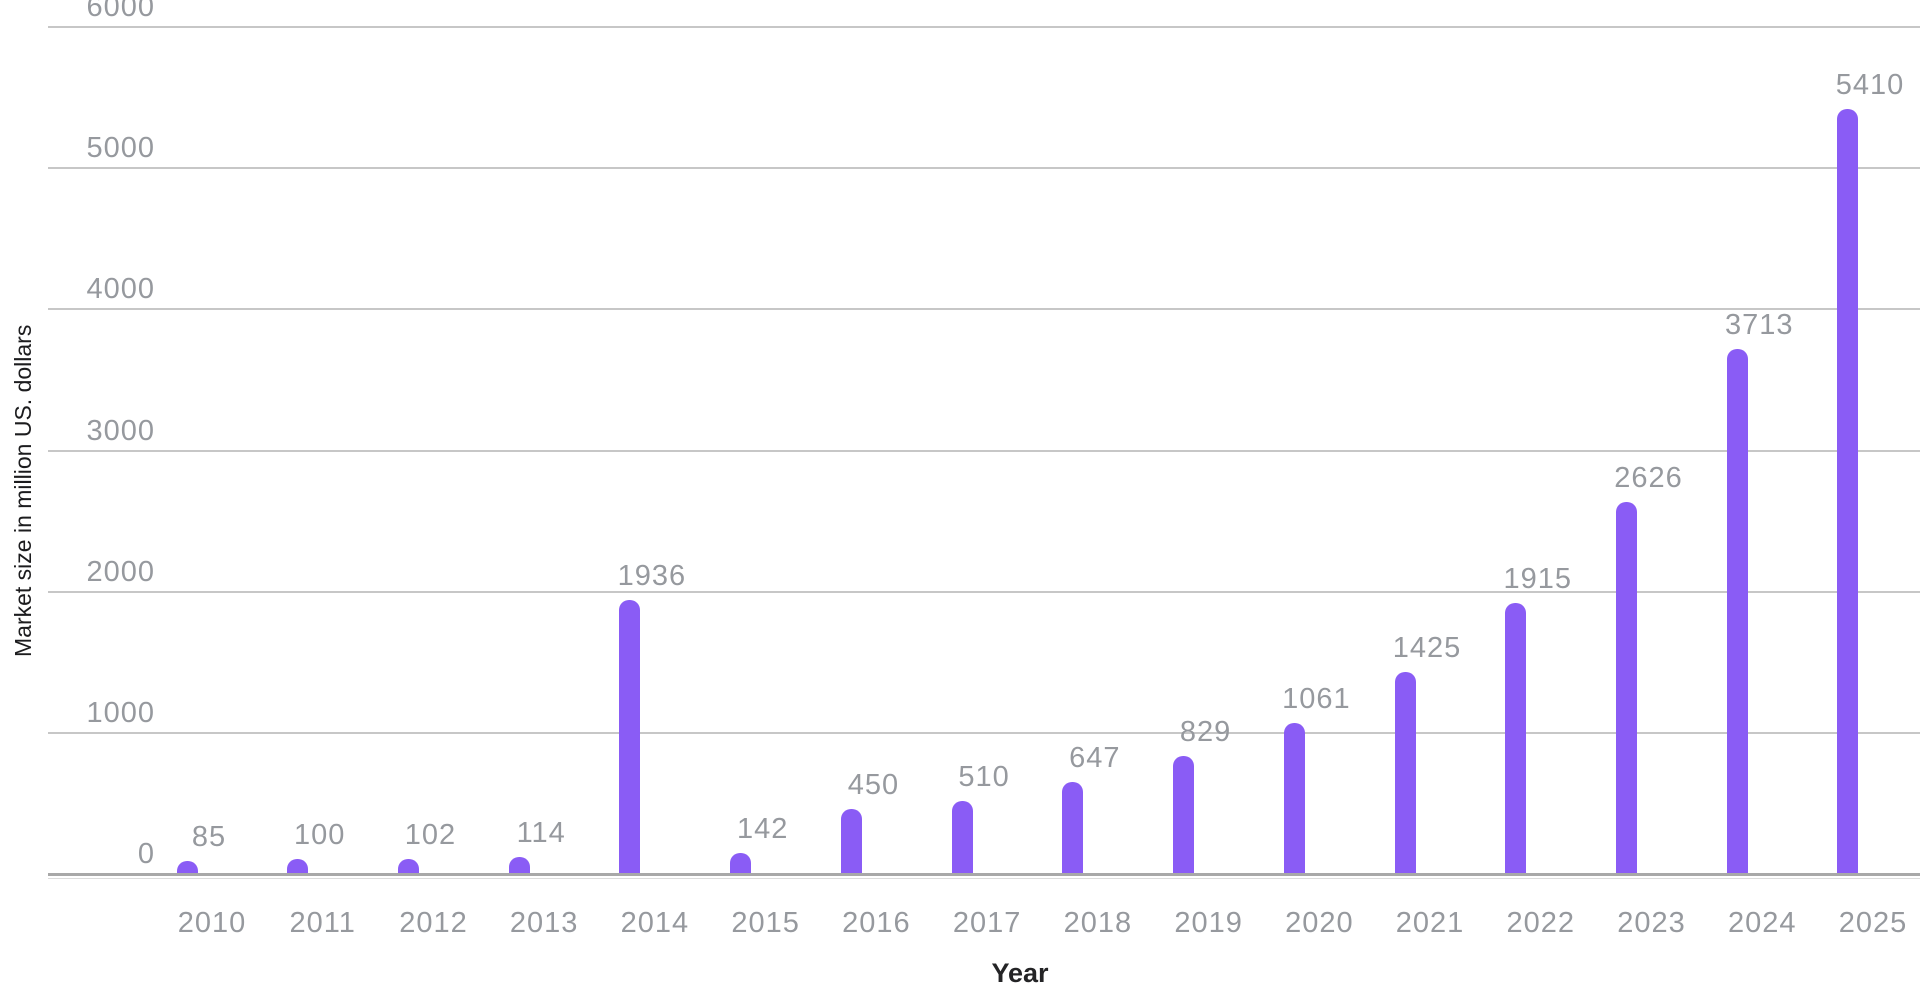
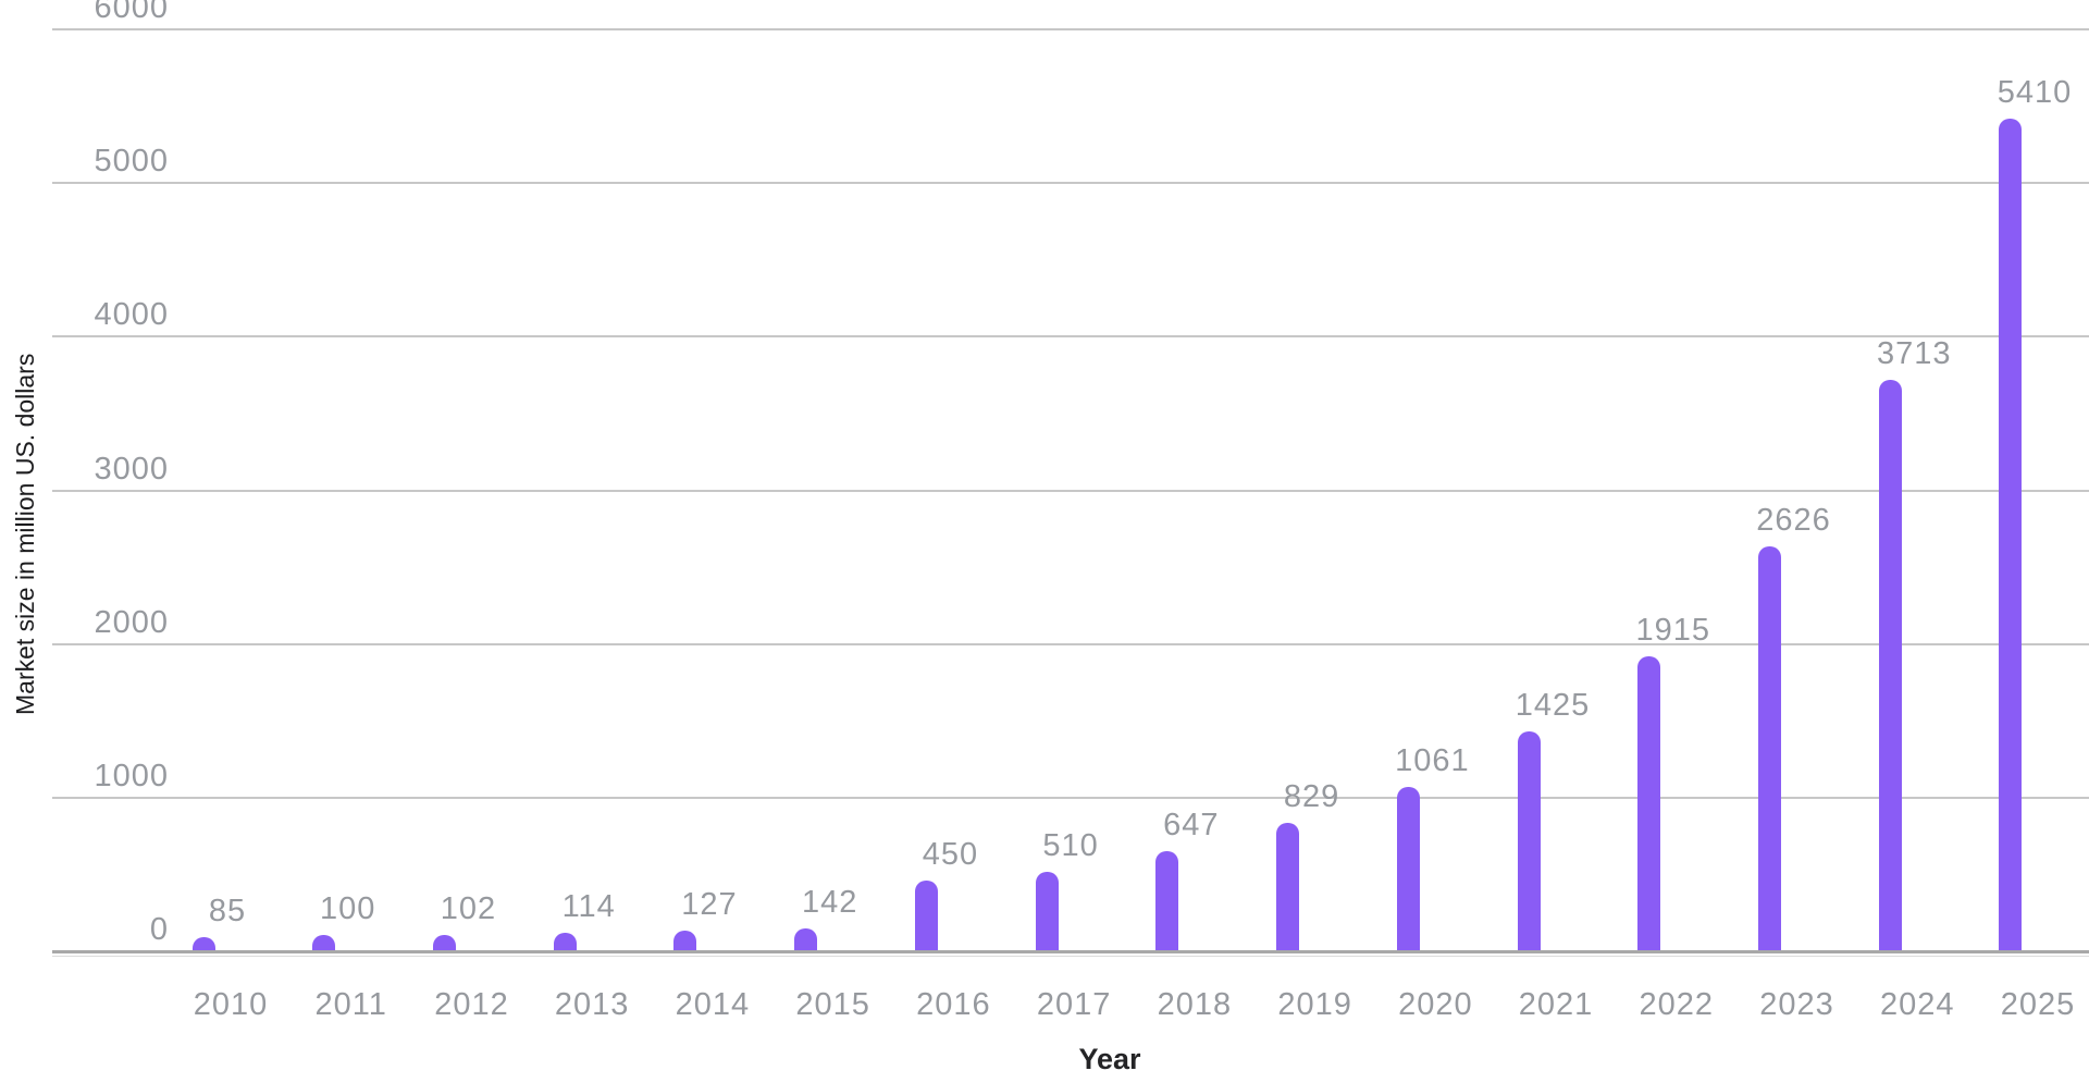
2014: 1936 -> 127
